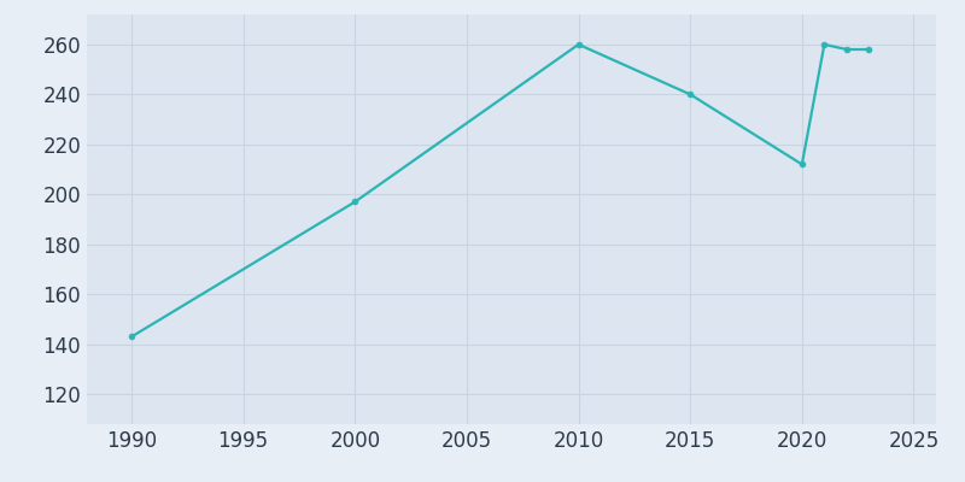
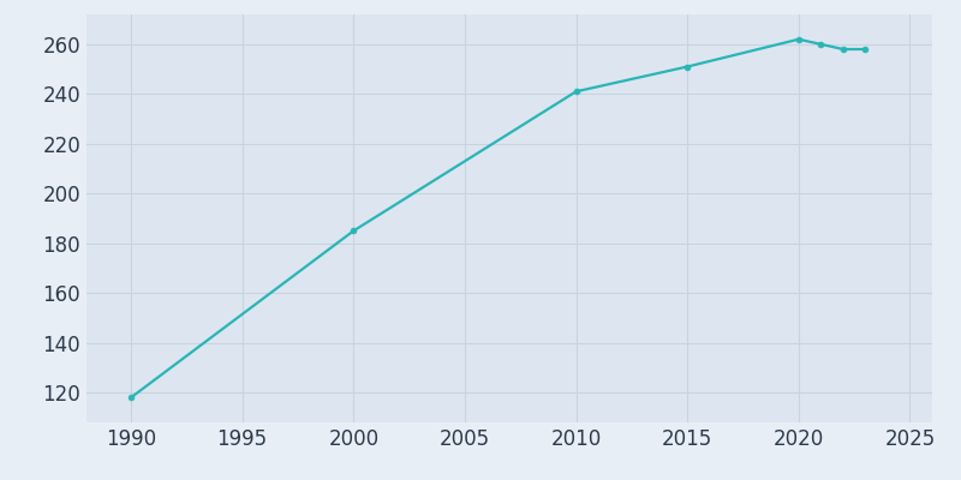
1990: 143 -> 118
2000: 197 -> 185
2010: 260 -> 241
2015: 240 -> 251
2020: 212 -> 262
